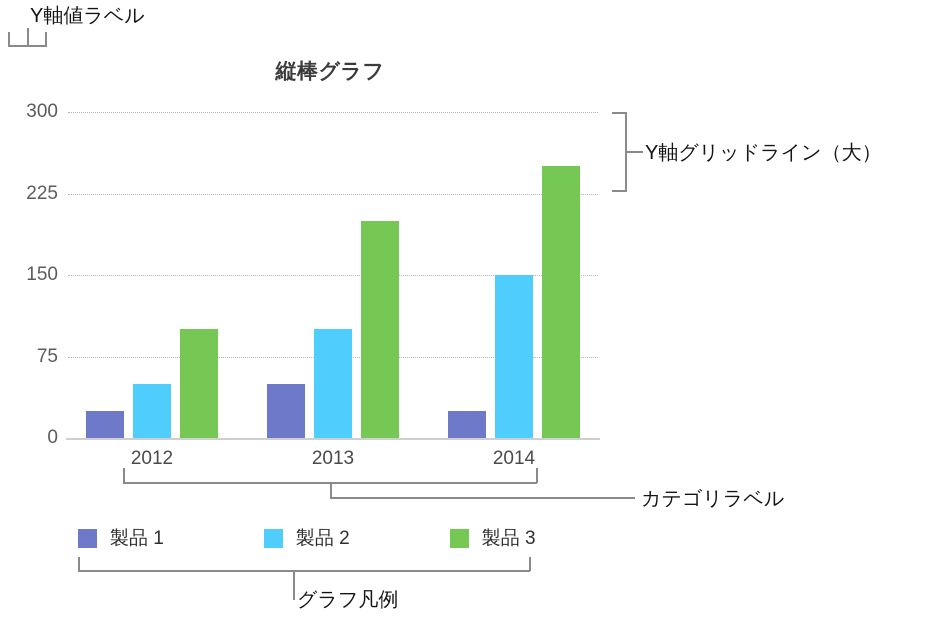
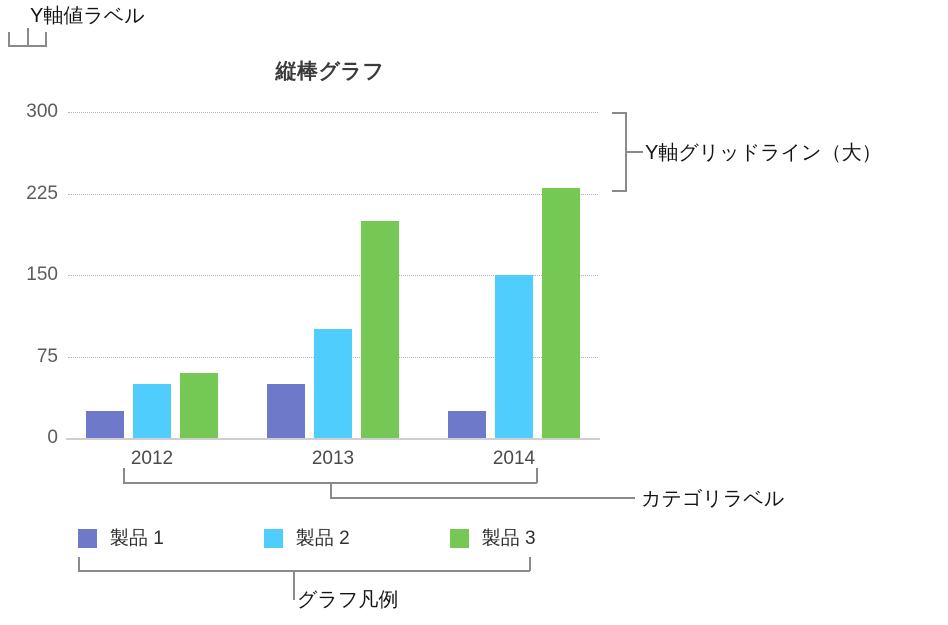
製品 3/2012: 100 -> 60
製品 3/2014: 250 -> 230
